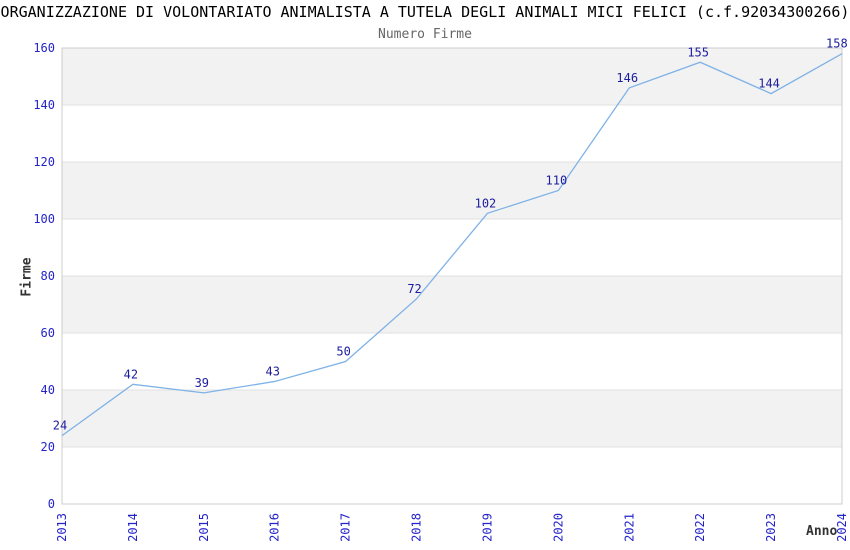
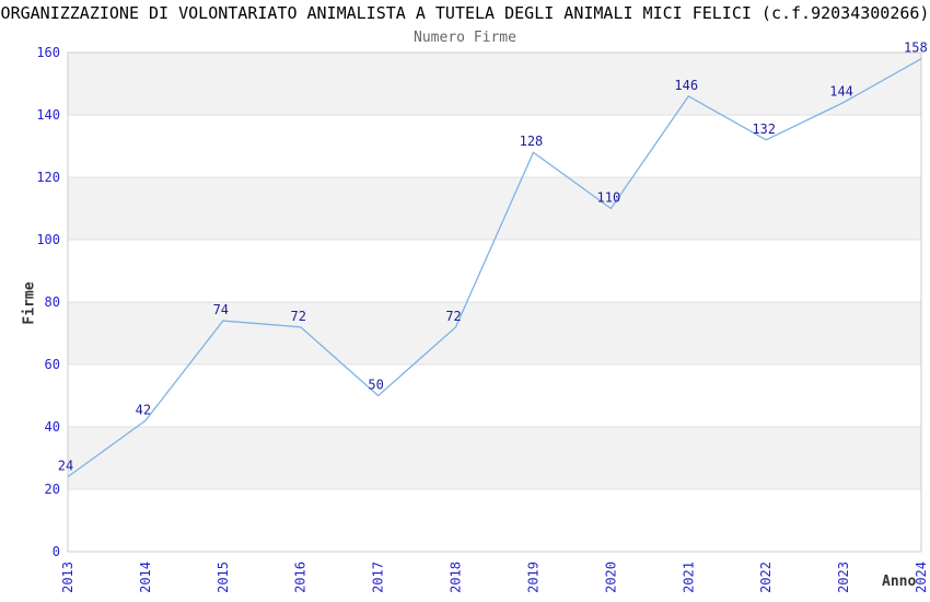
2015: 39 -> 74
2016: 43 -> 72
2019: 102 -> 128
2022: 155 -> 132
